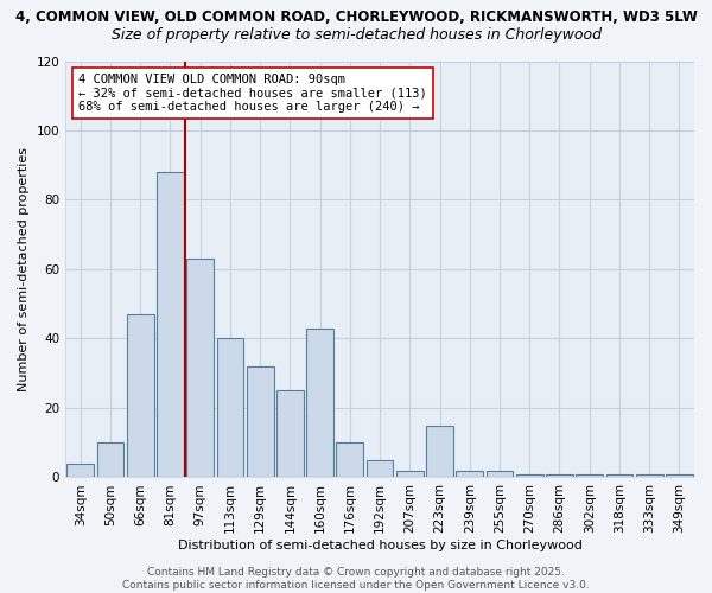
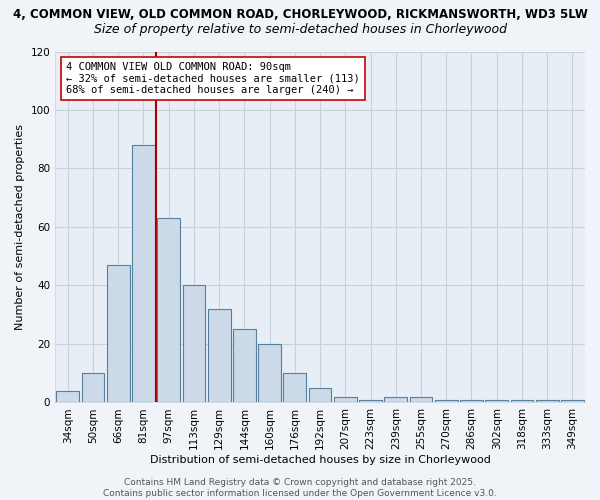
160sqm: 43 -> 20
223sqm: 15 -> 1
